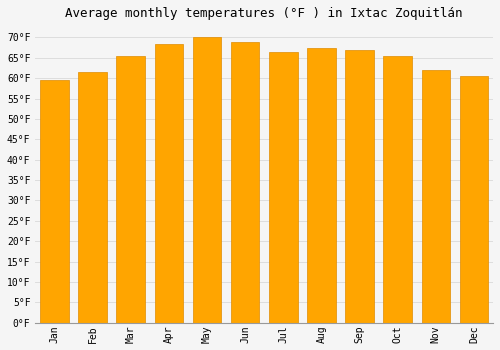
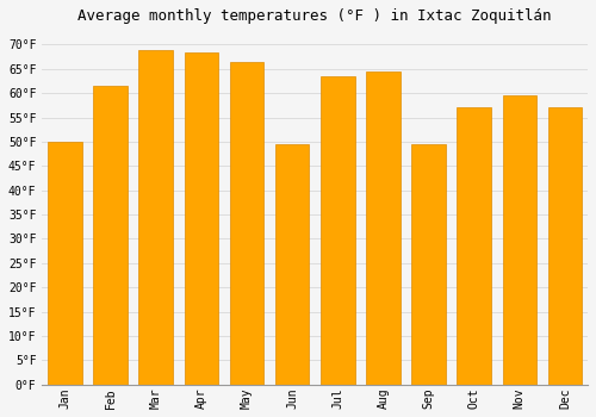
Jan: 59.5°F -> 50.0°F
Mar: 65.5°F -> 69.0°F
May: 70.0°F -> 66.5°F
Jun: 69.0°F -> 49.5°F
Jul: 66.5°F -> 63.5°F
Aug: 67.5°F -> 64.5°F
Sep: 67.0°F -> 49.5°F
Oct: 65.5°F -> 57.0°F
Nov: 62.0°F -> 59.5°F
Dec: 60.5°F -> 57.0°F
